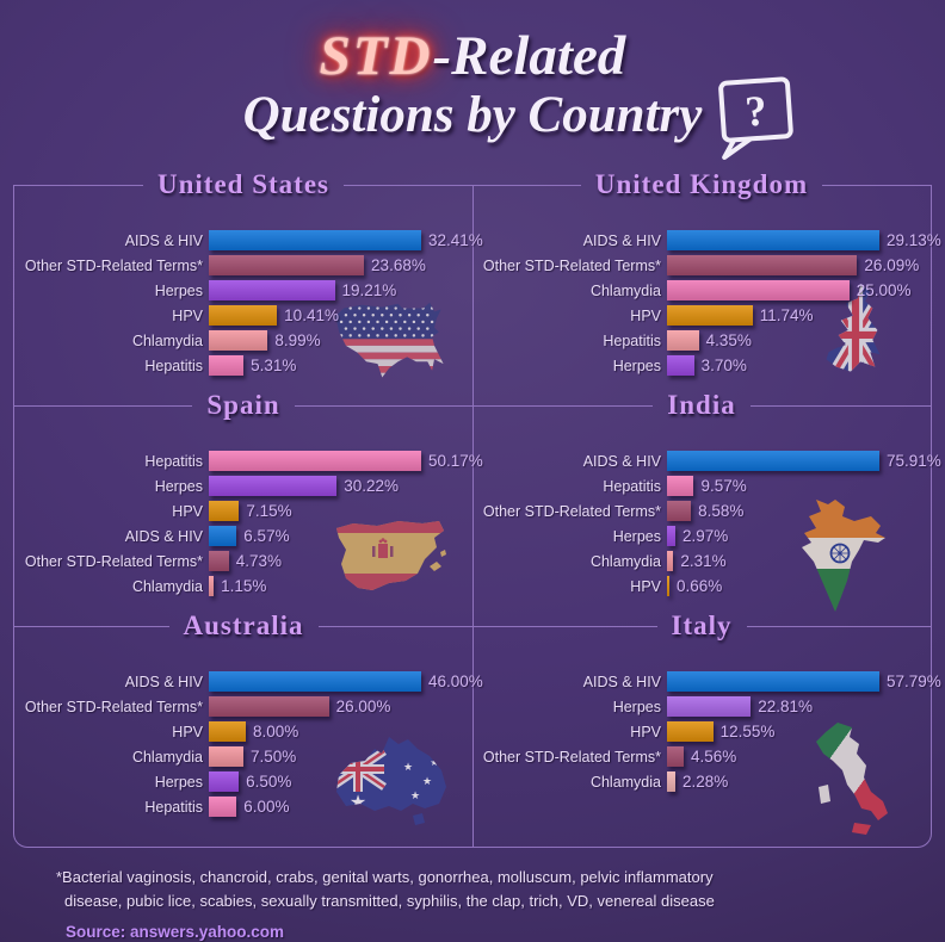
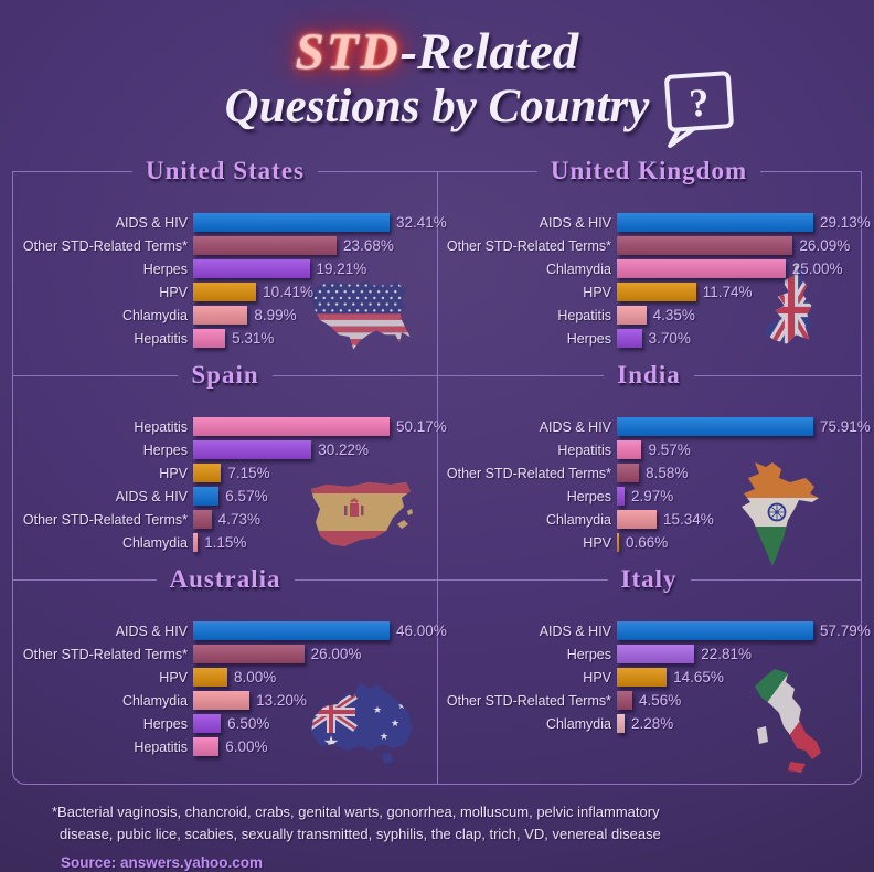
India/Chlamydia: 2.31% -> 15.34%
Australia/Chlamydia: 7.50% -> 13.20%
Italy/HPV: 12.55% -> 14.65%
